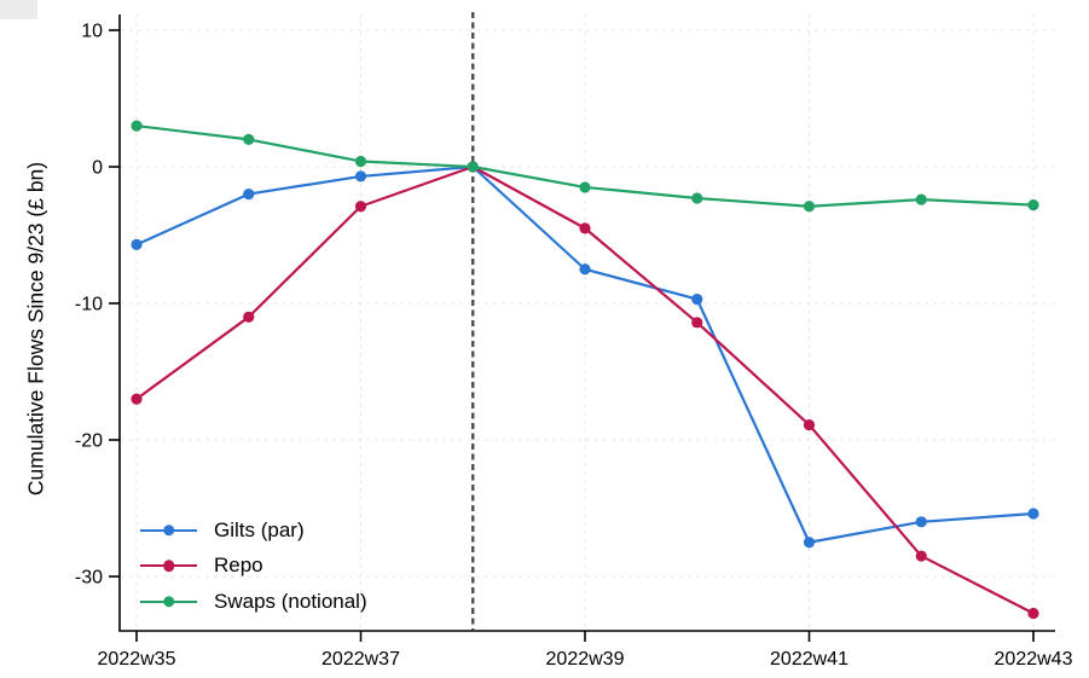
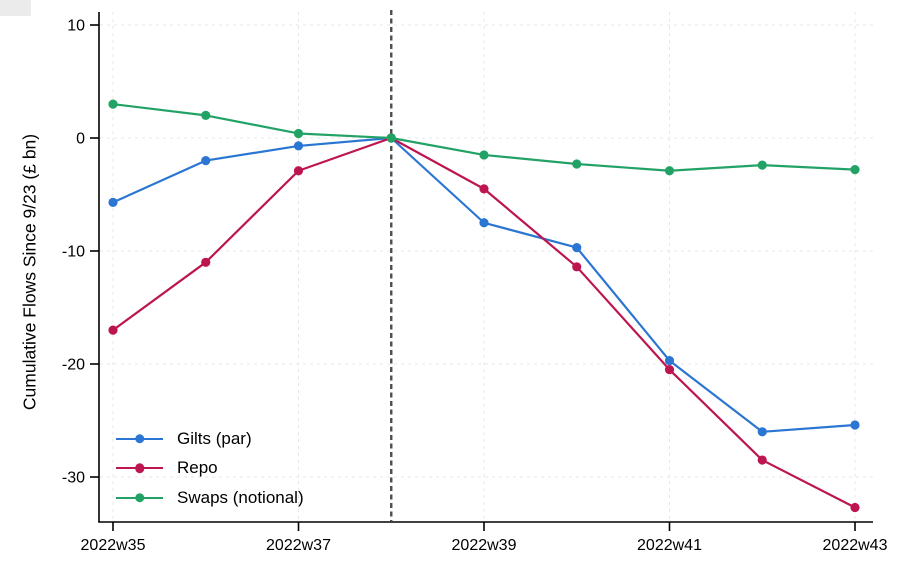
Gilts (par)/2022w41: -27.5 -> -19.7
Repo/2022w41: -18.9 -> -20.5
